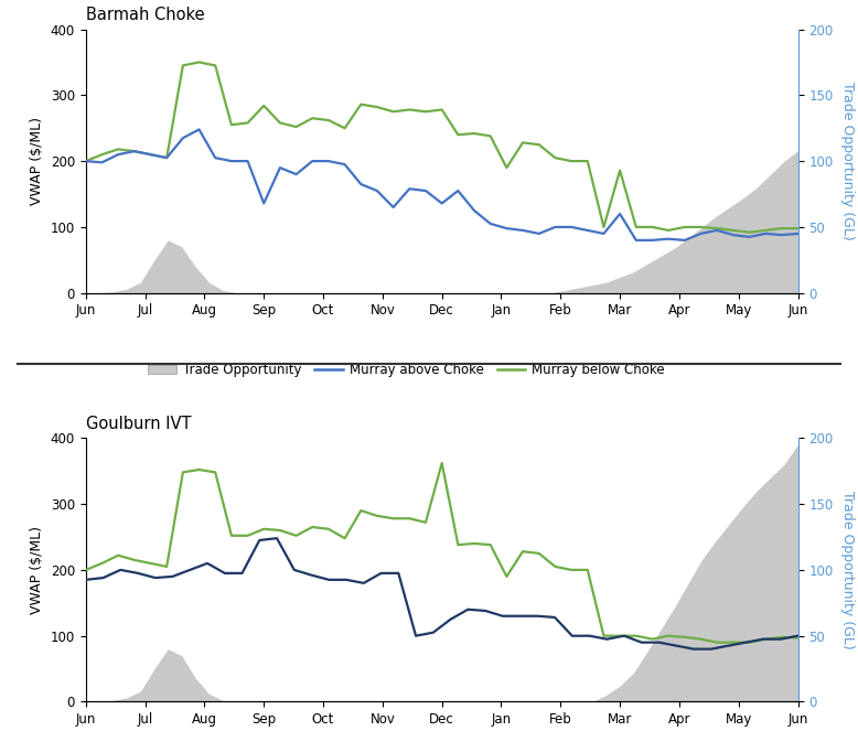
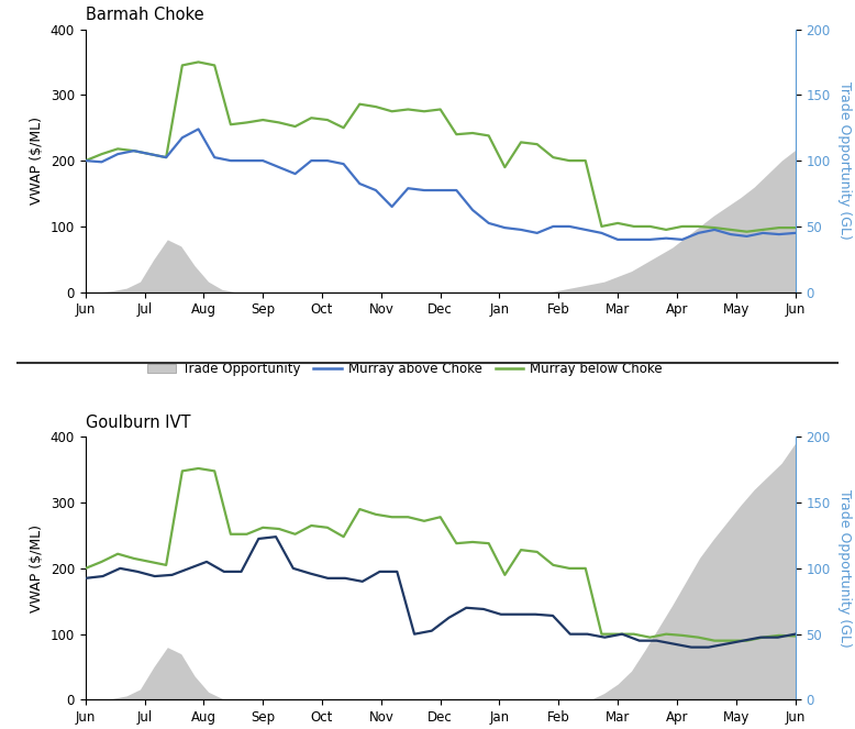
Barmah Choke/Murray above Choke/Sep: 136 -> 200
Barmah Choke/Murray below Choke/Sep: 284 -> 262
Barmah Choke/Murray above Choke/Dec: 136 -> 155
Barmah Choke/Murray above Choke/Mar: 120 -> 80
Barmah Choke/Murray below Choke/Mar: 186 -> 105
Goulburn IVT/Murray below Choke/Dec: 362 -> 278
